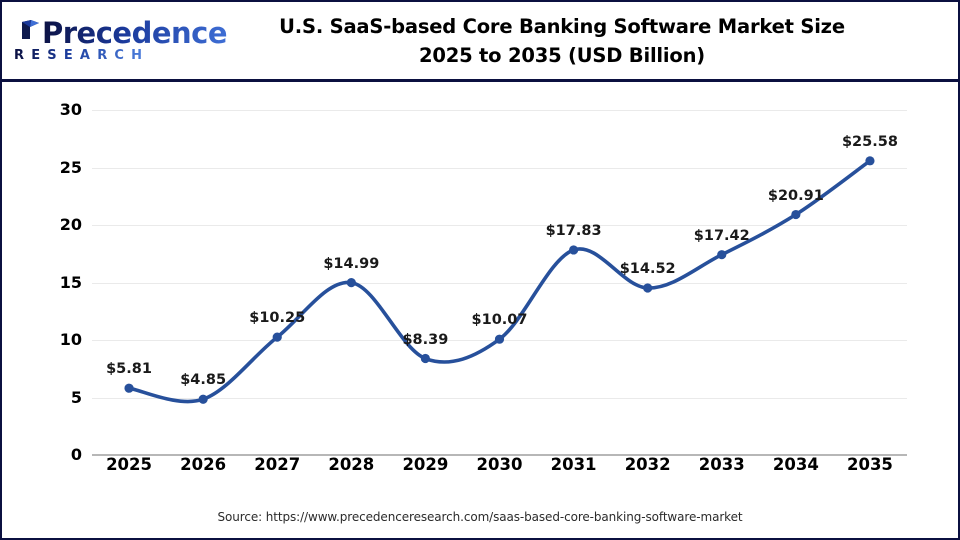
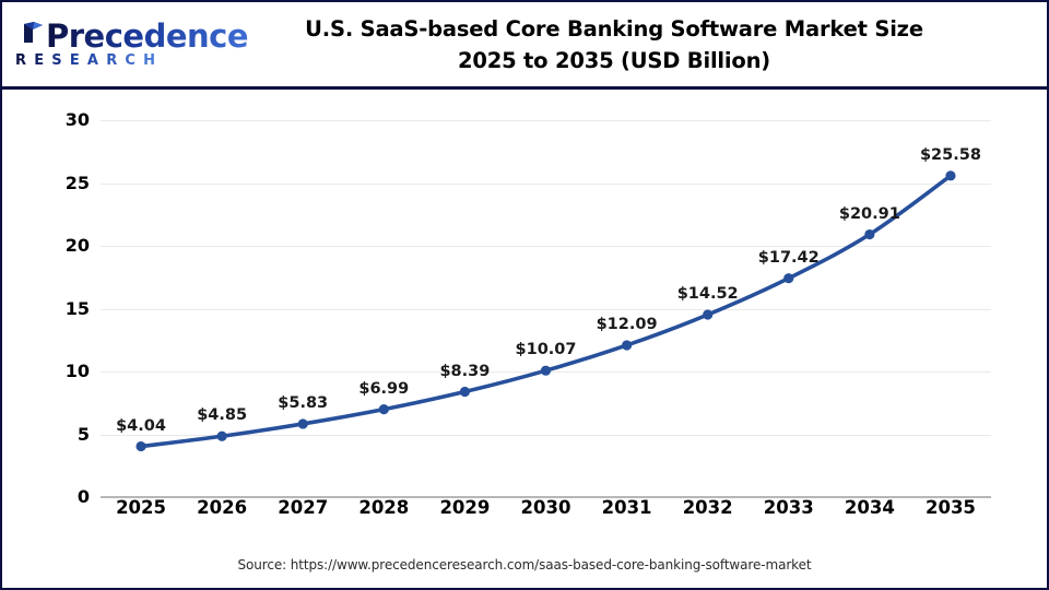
2025: $5.81 -> $4.04
2027: $10.25 -> $5.83
2028: $14.99 -> $6.99
2031: $17.83 -> $12.09
